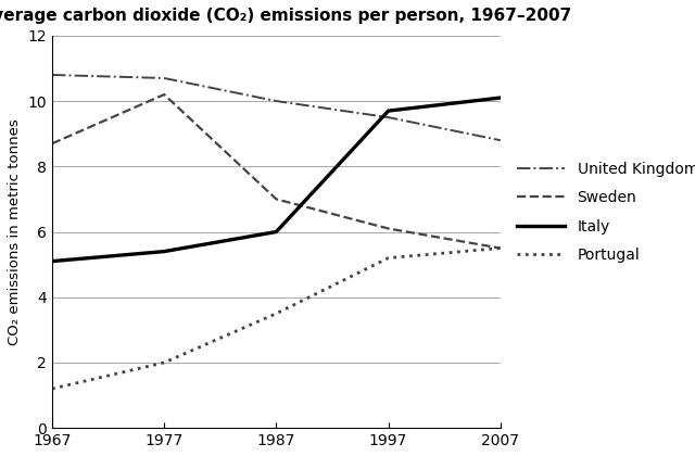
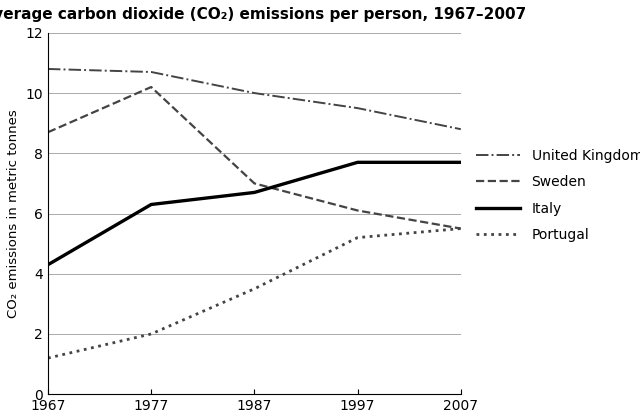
Italy/1967: 5.1 -> 4.3
Italy/1977: 5.4 -> 6.3
Italy/1987: 6.0 -> 6.7
Italy/1997: 9.7 -> 7.7
Italy/2007: 10.1 -> 7.7
